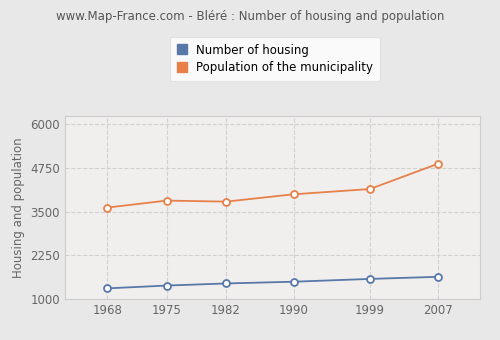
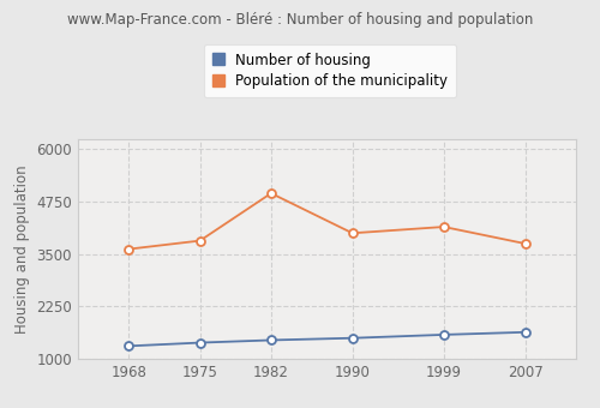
Population of the municipality/1982: 3790 -> 4950
Population of the municipality/2007: 4870 -> 3750
